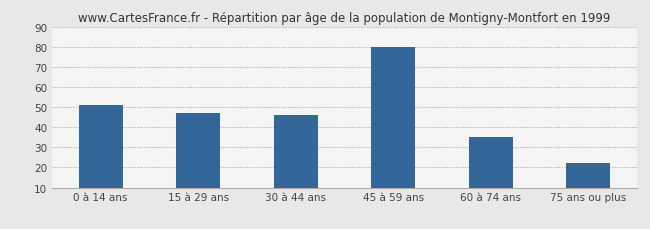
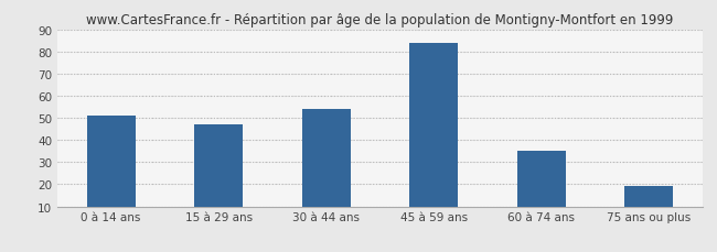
30 à 44 ans: 46 -> 54
45 à 59 ans: 80 -> 84
75 ans ou plus: 22 -> 19
